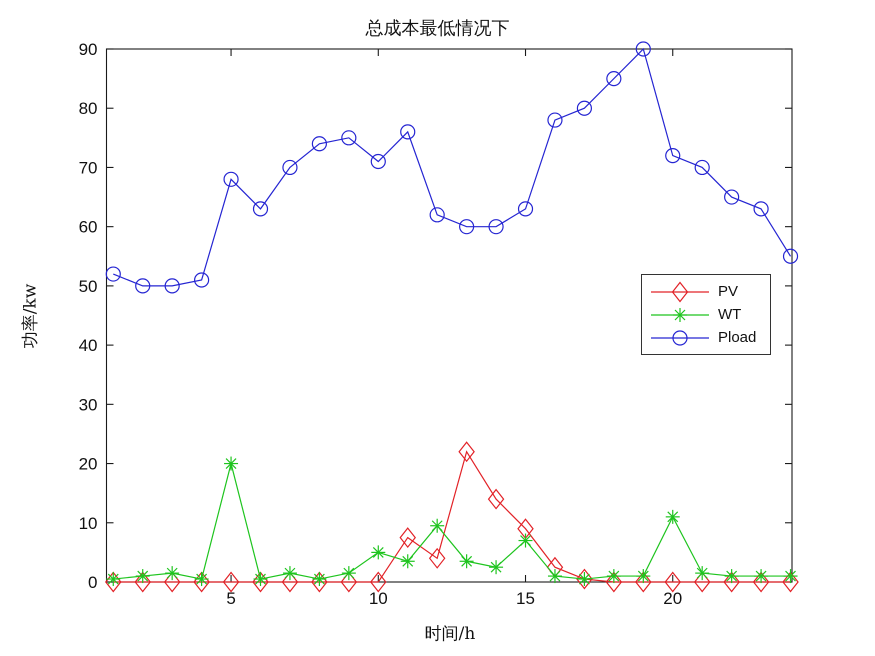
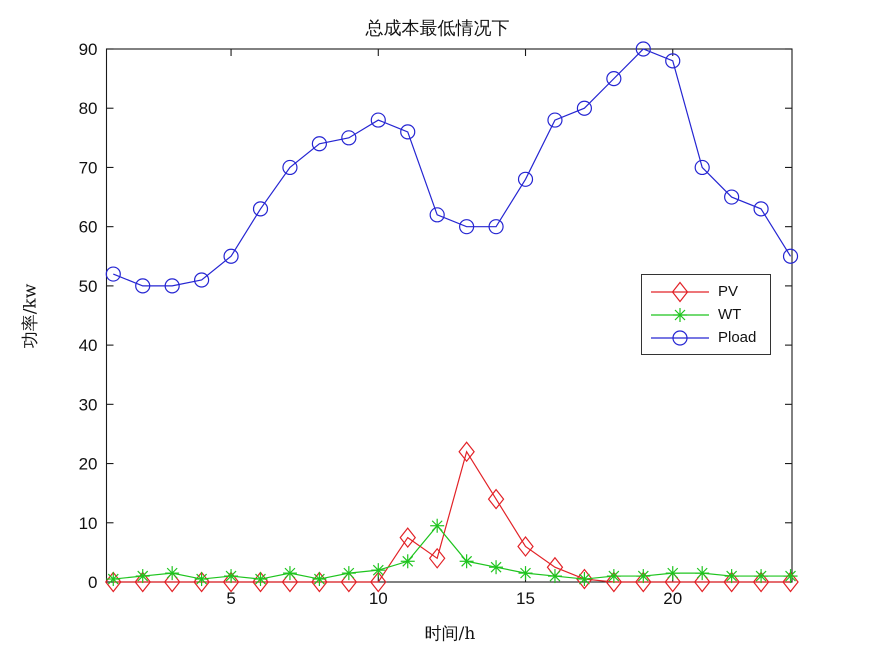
WT/5: 20 -> 1
Pload/5: 68 -> 55
WT/10: 5 -> 2
Pload/10: 71 -> 78
PV/15: 9 -> 6
WT/15: 7 -> 2
Pload/15: 63 -> 68
WT/20: 11 -> 2
Pload/20: 72 -> 88
